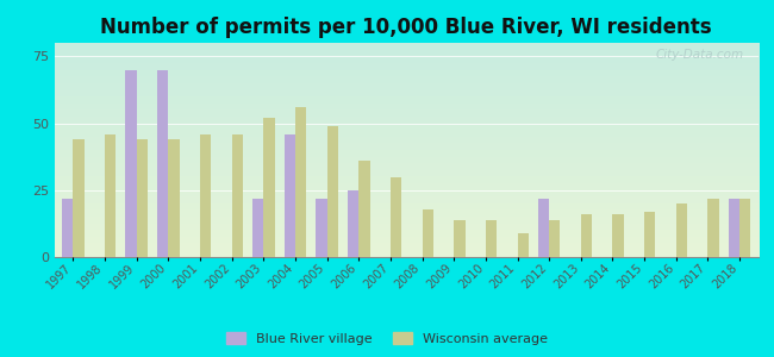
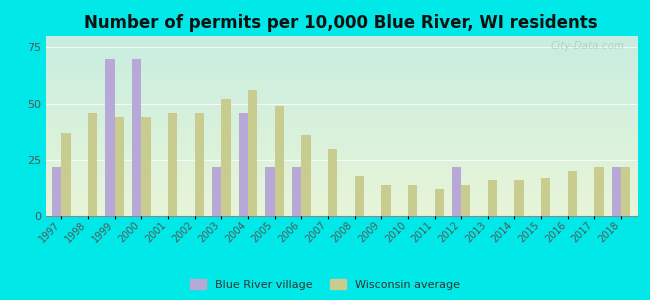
Wisconsin average/1997: 44 -> 37
Blue River village/2006: 25 -> 22
Wisconsin average/2011: 9 -> 12
